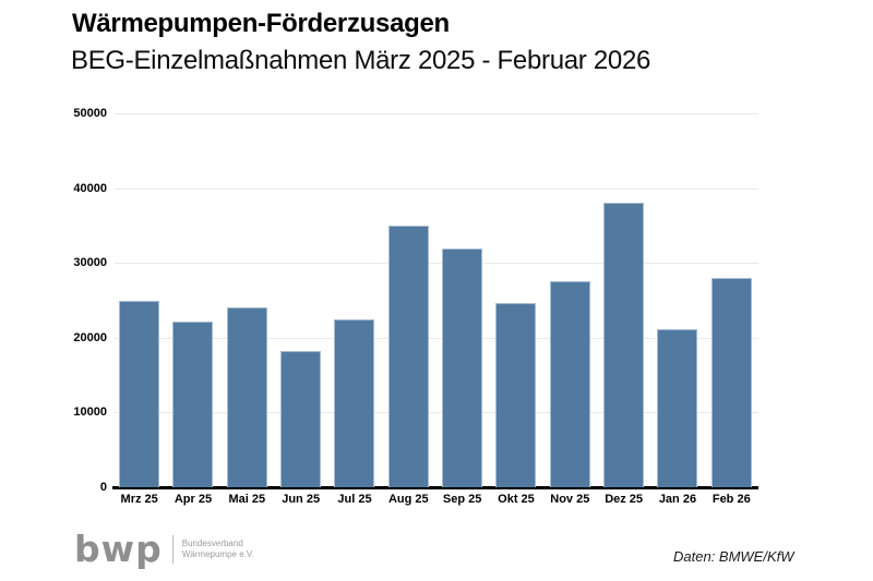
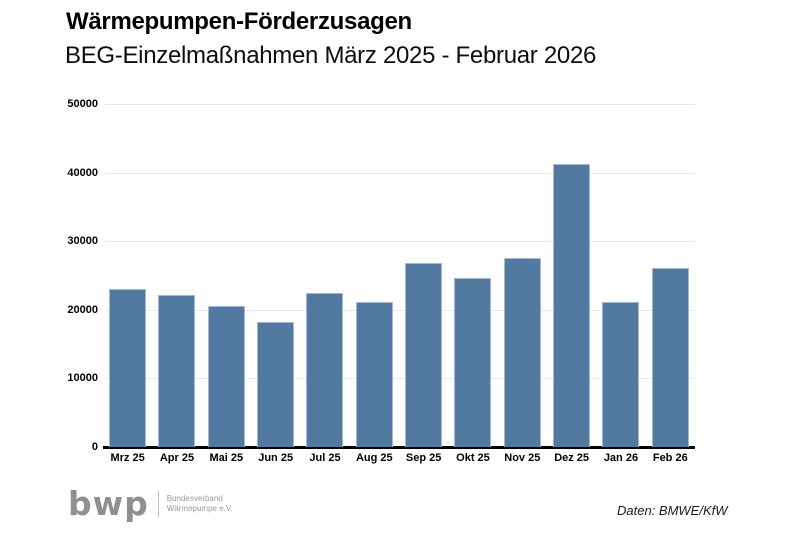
Mrz 25: 25000 -> 23000
Mai 25: 24000 -> 21000
Aug 25: 35000 -> 21000
Sep 25: 32000 -> 27000
Dez 25: 38000 -> 41000
Feb 26: 28000 -> 26000
